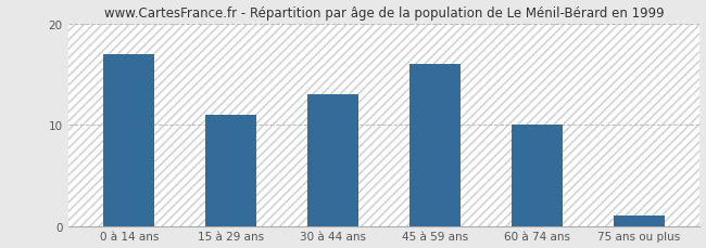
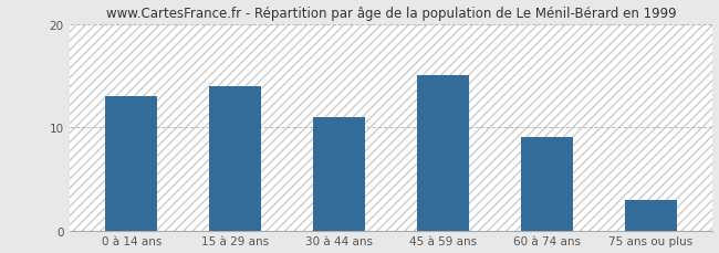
0 à 14 ans: 17 -> 13
15 à 29 ans: 11 -> 14
30 à 44 ans: 13 -> 11
45 à 59 ans: 16 -> 15
60 à 74 ans: 10 -> 9
75 ans ou plus: 1 -> 3
